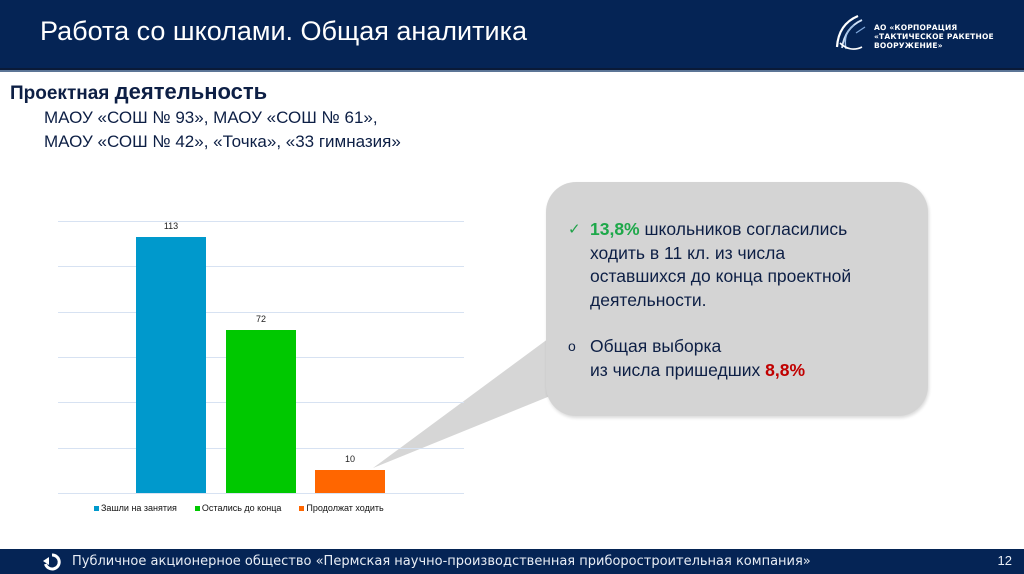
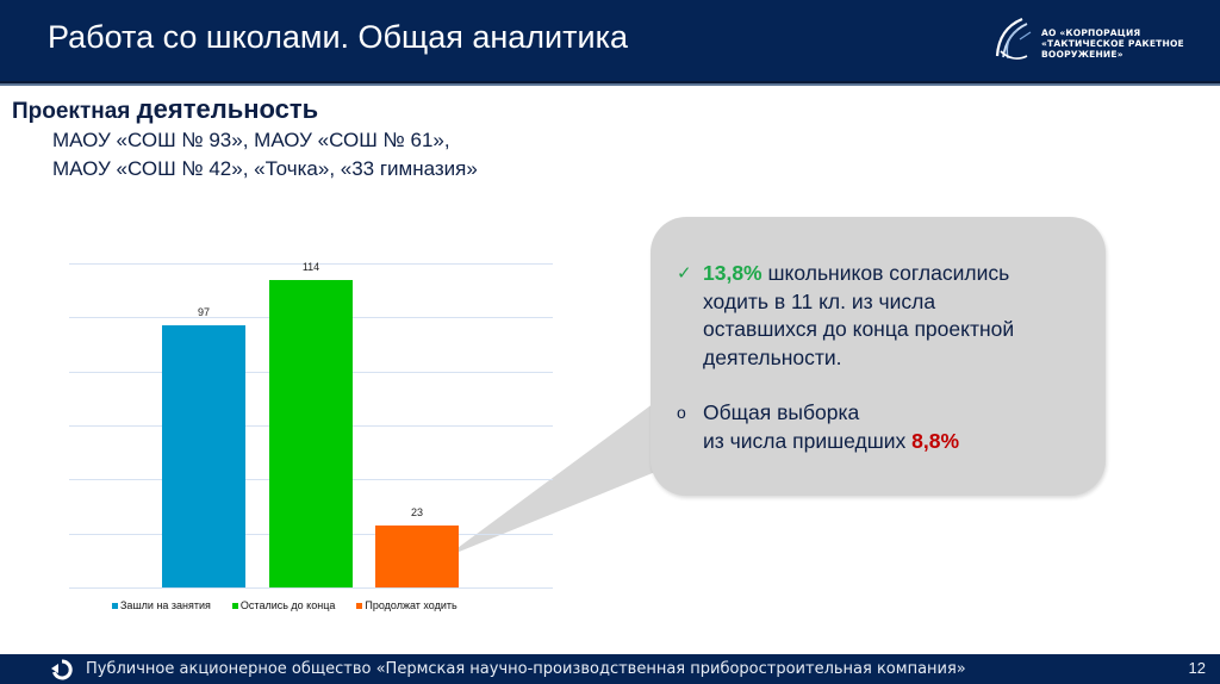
Зашли на занятия: 113 -> 97
Остались до конца: 72 -> 114
Продолжат ходить: 10 -> 23
